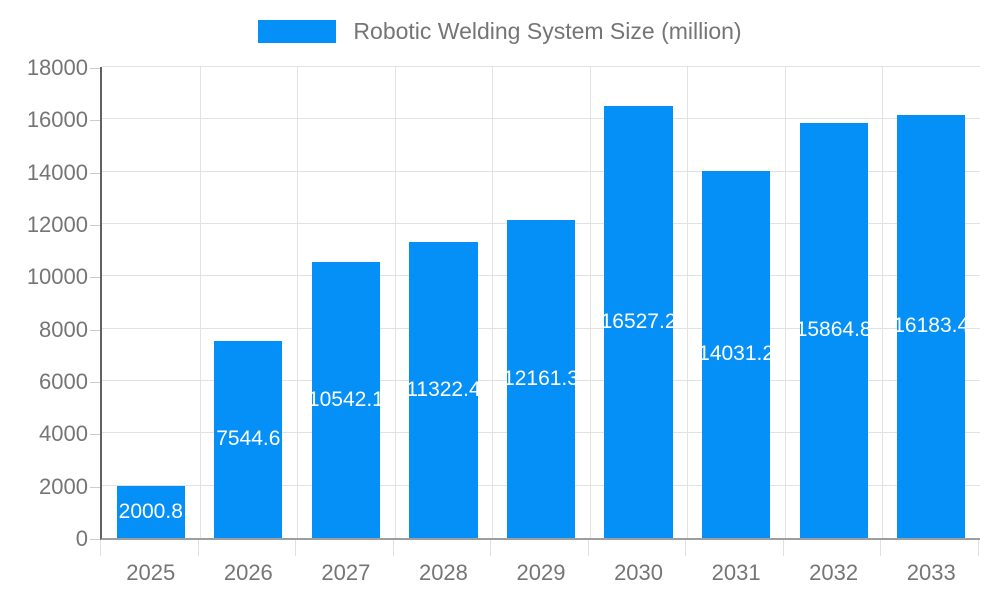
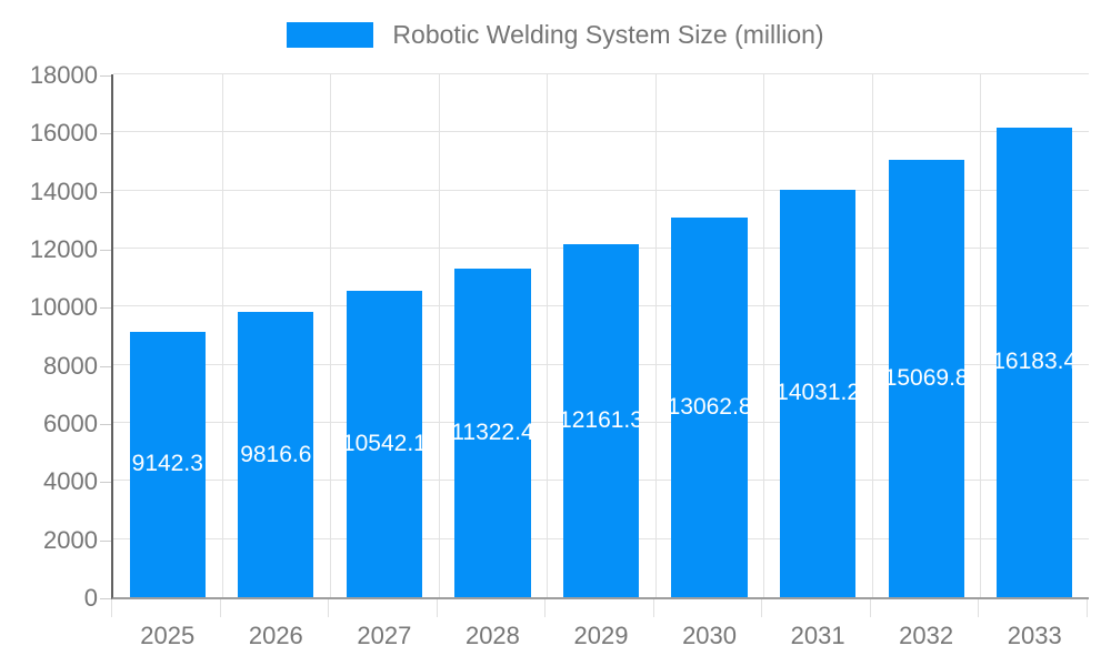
2025: 2000.8 -> 9142.3
2026: 7544.6 -> 9816.6
2030: 16527.2 -> 13062.8
2032: 15864.8 -> 15069.8
